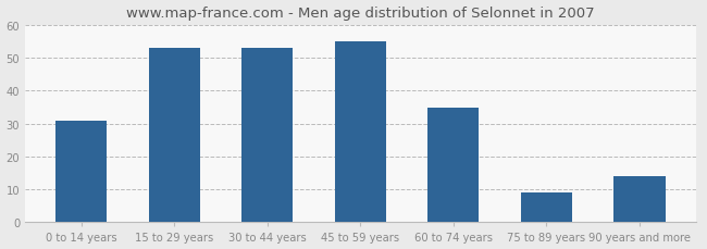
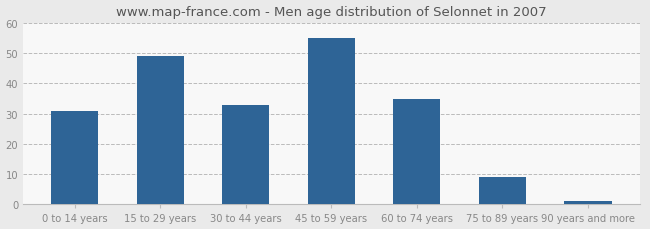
15 to 29 years: 53 -> 49
30 to 44 years: 53 -> 33
90 years and more: 14 -> 1
